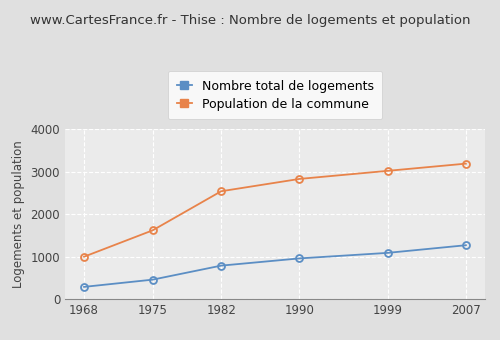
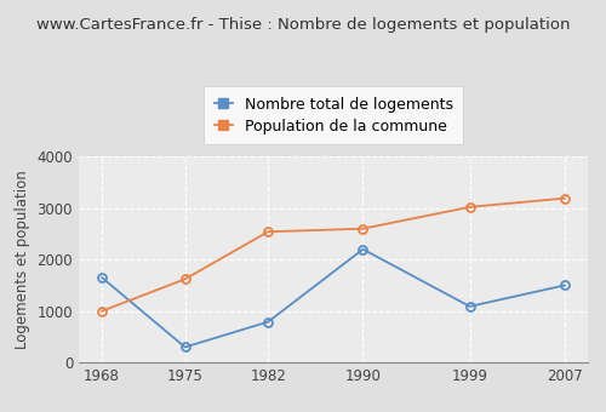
Nombre total de logements/1968: 290 -> 1650
Nombre total de logements/1975: 460 -> 300
Nombre total de logements/1990: 960 -> 2200
Population de la commune/1990: 2830 -> 2600
Nombre total de logements/2007: 1270 -> 1500
